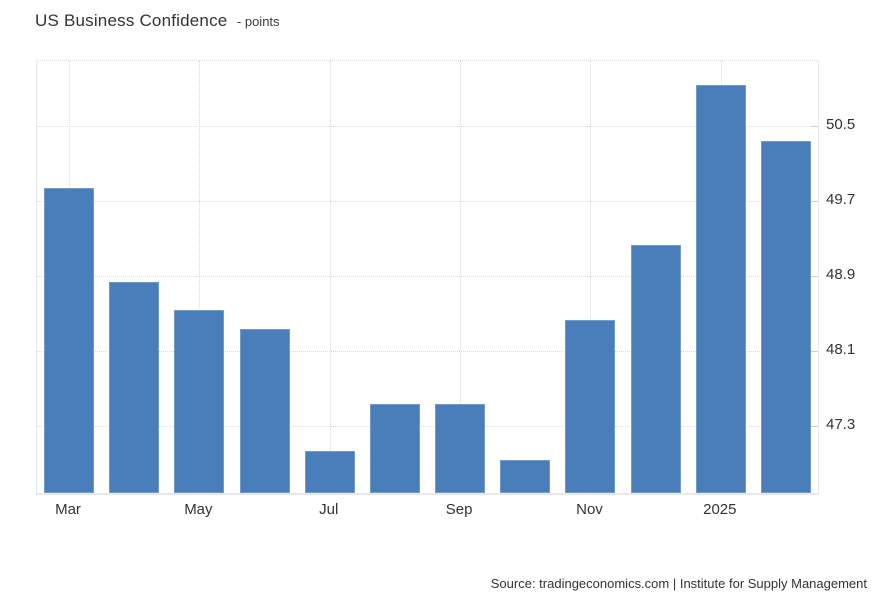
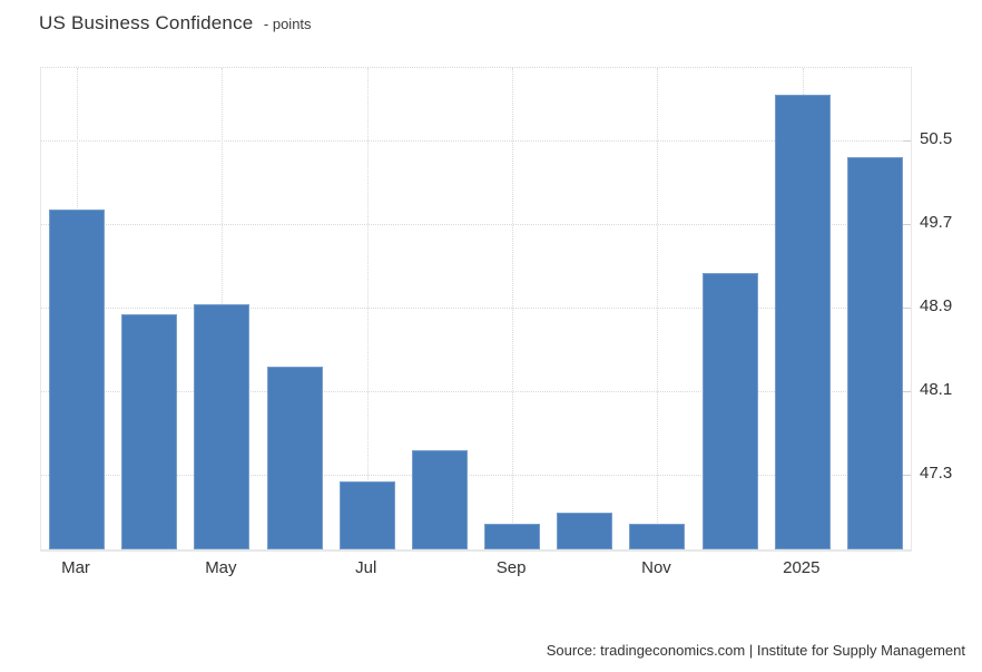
May: 48.5 -> 48.9
Jul: 47.0 -> 47.2
Sep: 47.5 -> 46.8
Nov: 48.4 -> 46.8
